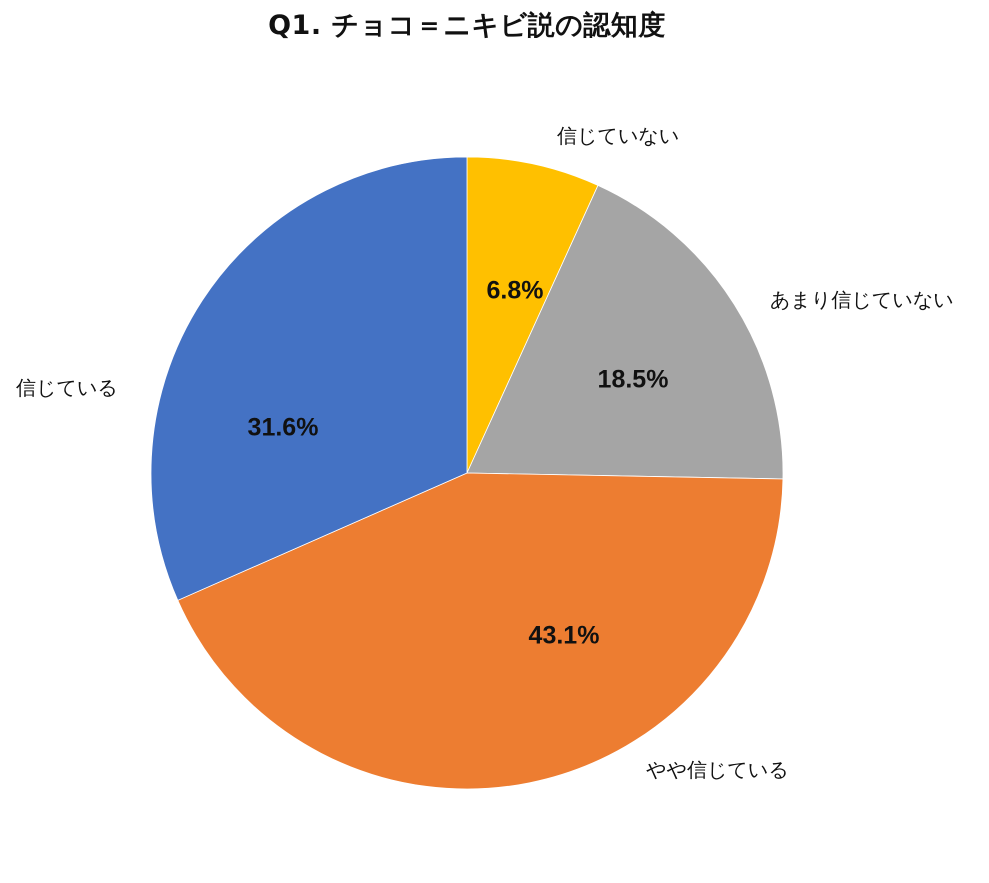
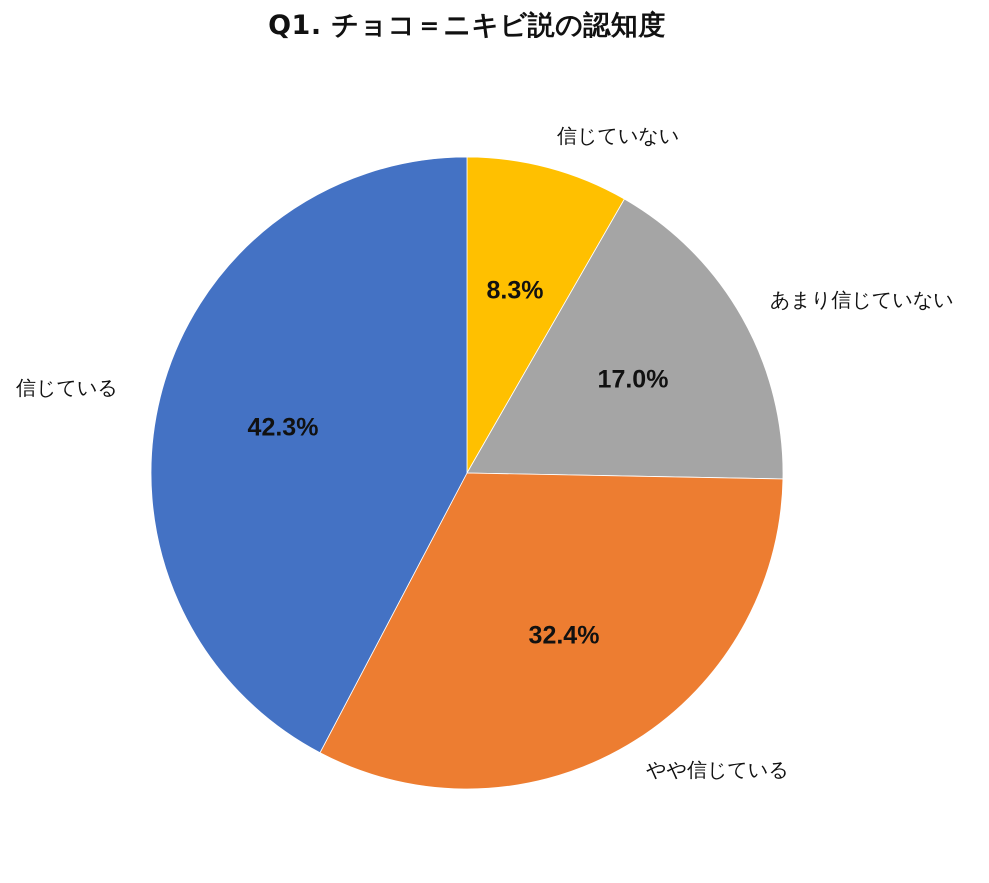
信じていない: 6.8% -> 8.3%
あまり信じていない: 18.5% -> 17.0%
やや信じている: 43.1% -> 32.4%
信じている: 31.6% -> 42.3%
